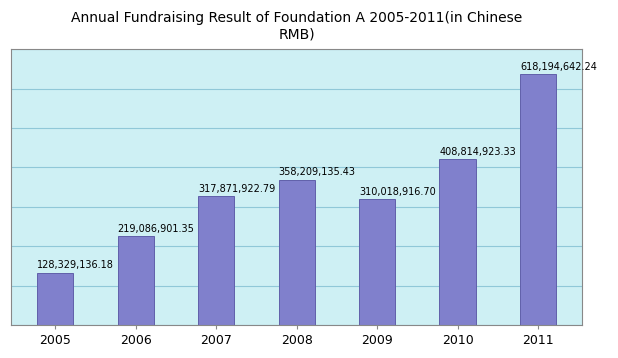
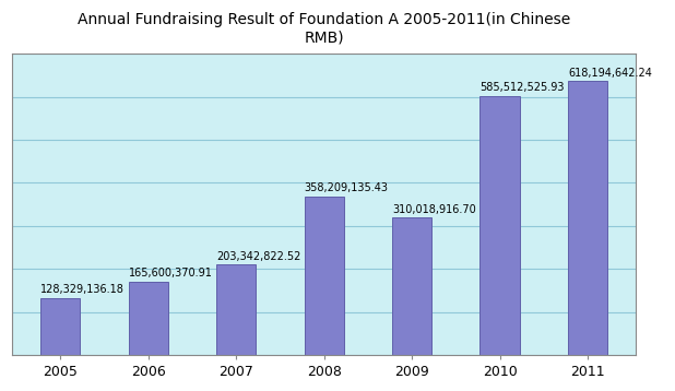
2006: 219,086,901.35 -> 165,600,370.91
2007: 317,871,922.79 -> 203,342,822.52
2010: 408,814,923.33 -> 585,512,525.93
